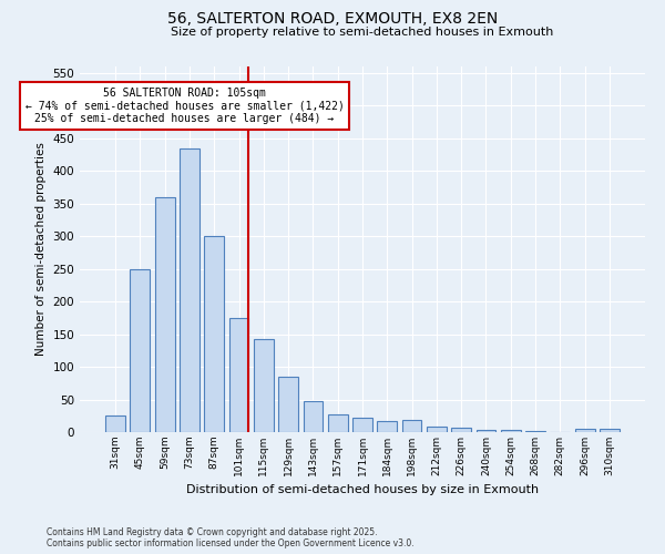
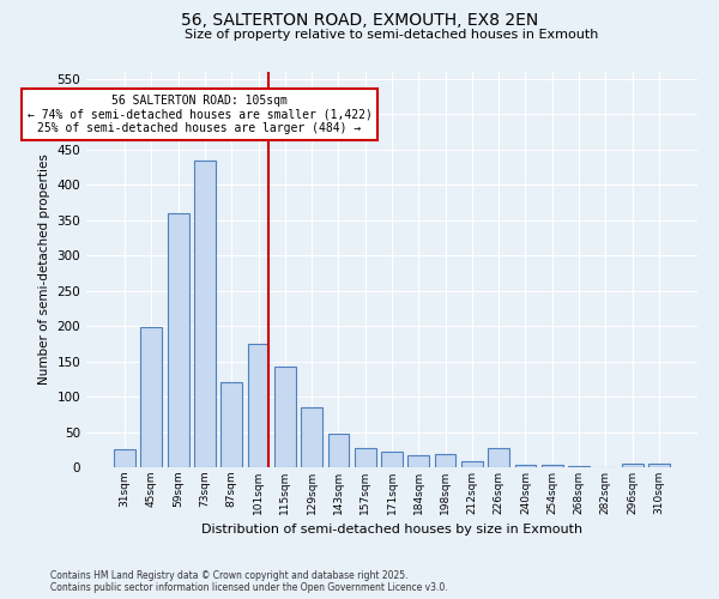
45sqm: 250 -> 198
87sqm: 300 -> 120
226sqm: 6 -> 28
